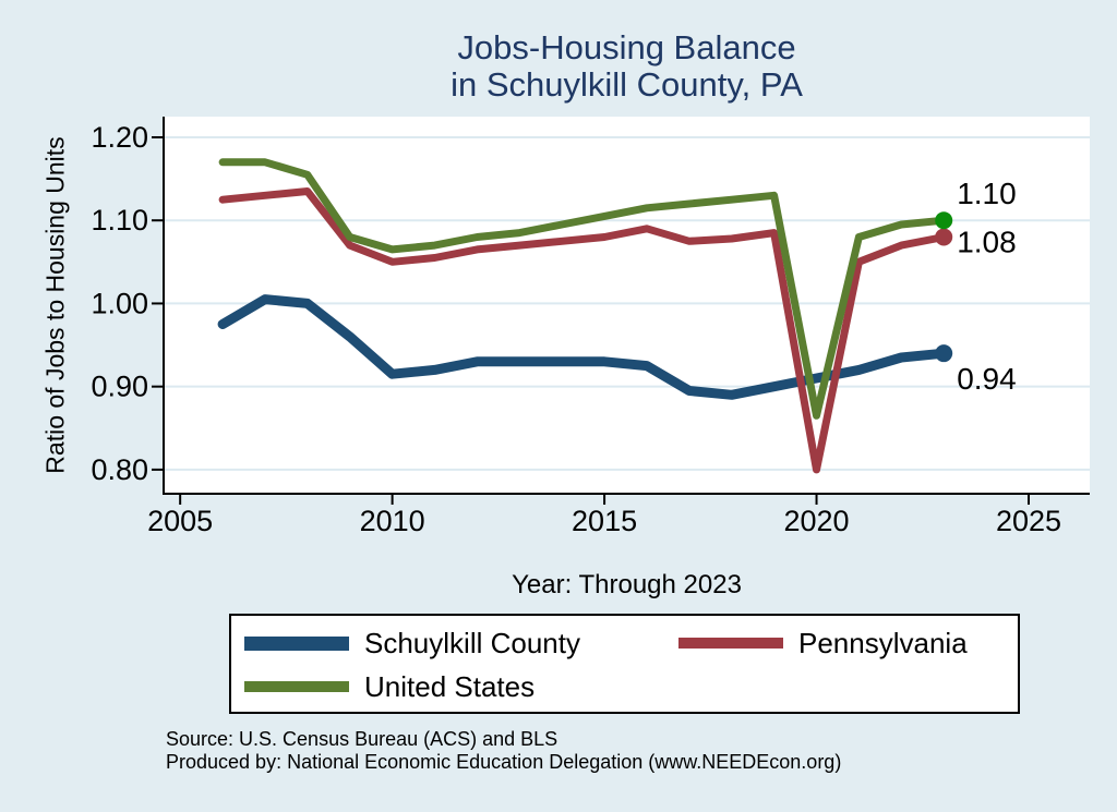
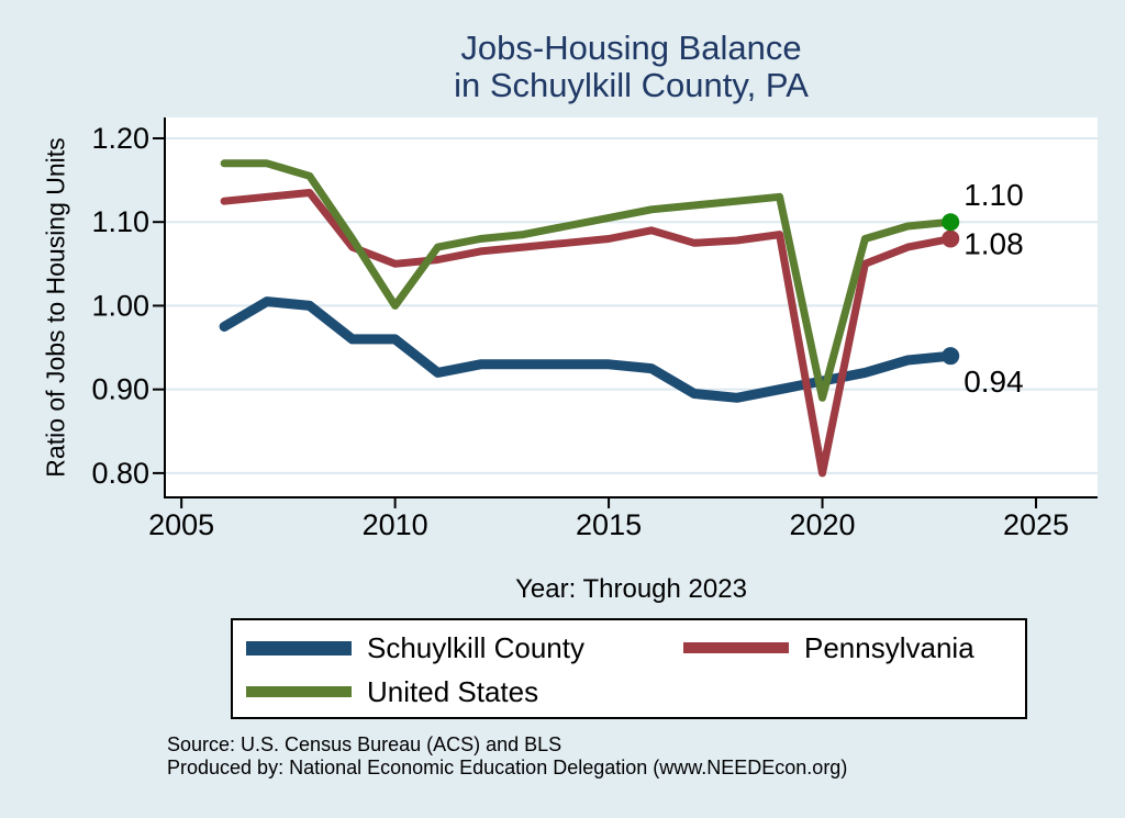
Schuylkill County/2010: 0.92 -> 0.96
United States/2010: 1.06 -> 1.00
United States/2020: 0.86 -> 0.89
